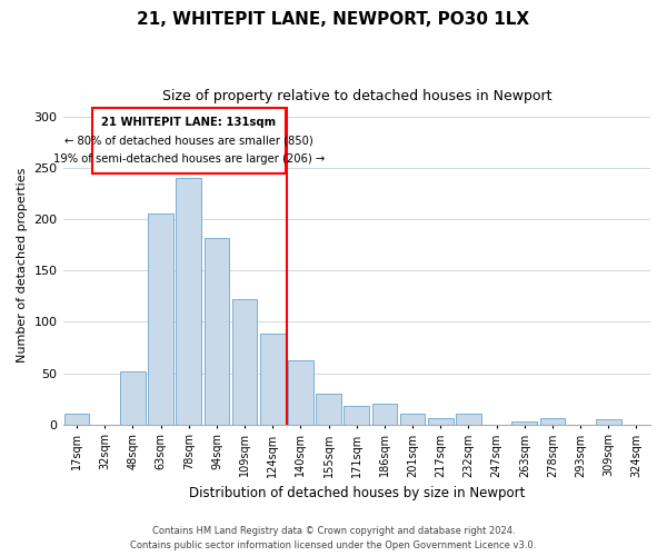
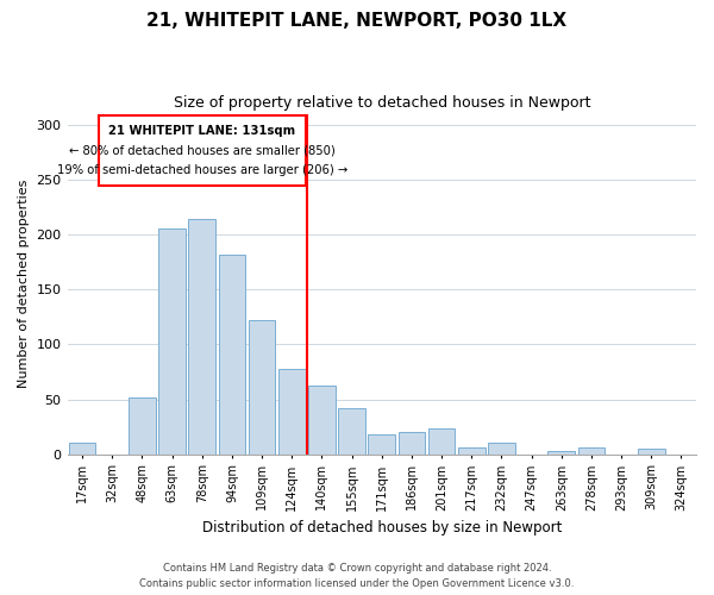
78sqm: 240 -> 214
124sqm: 89 -> 78
155sqm: 30 -> 42
201sqm: 10 -> 24
